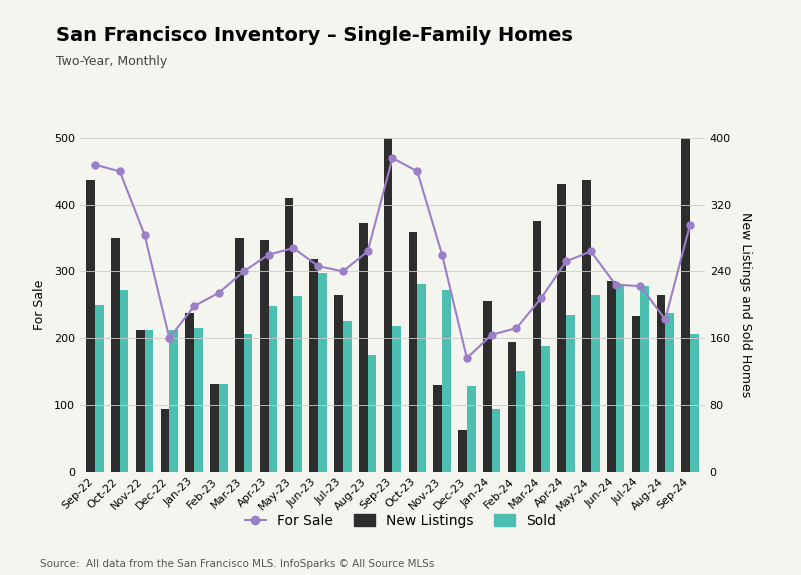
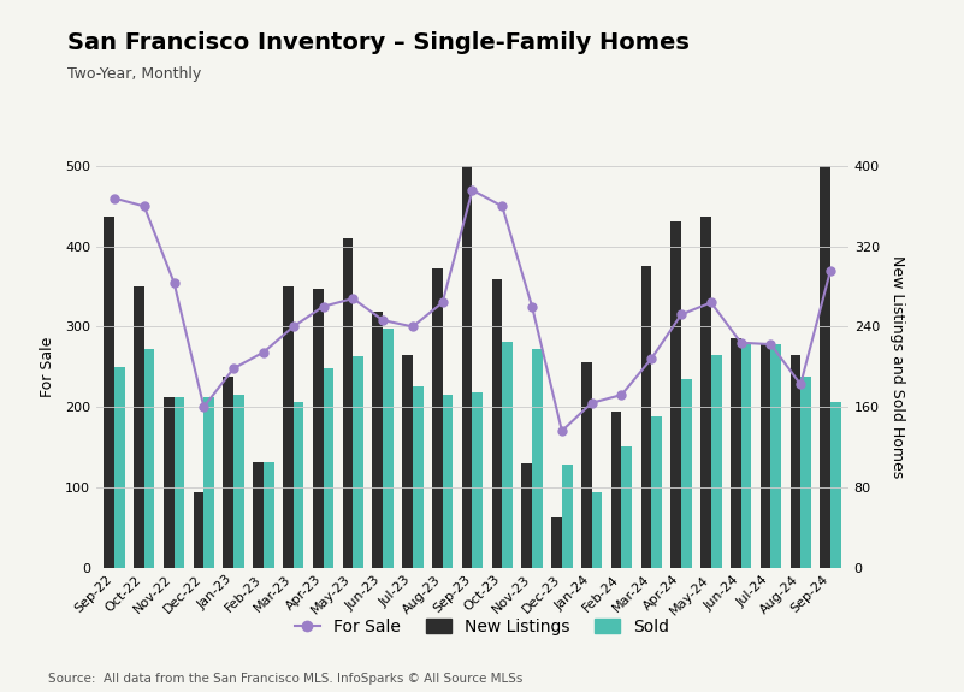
Sold/Aug-23: 140 -> 172
New Listings/Jul-24: 186 -> 222
